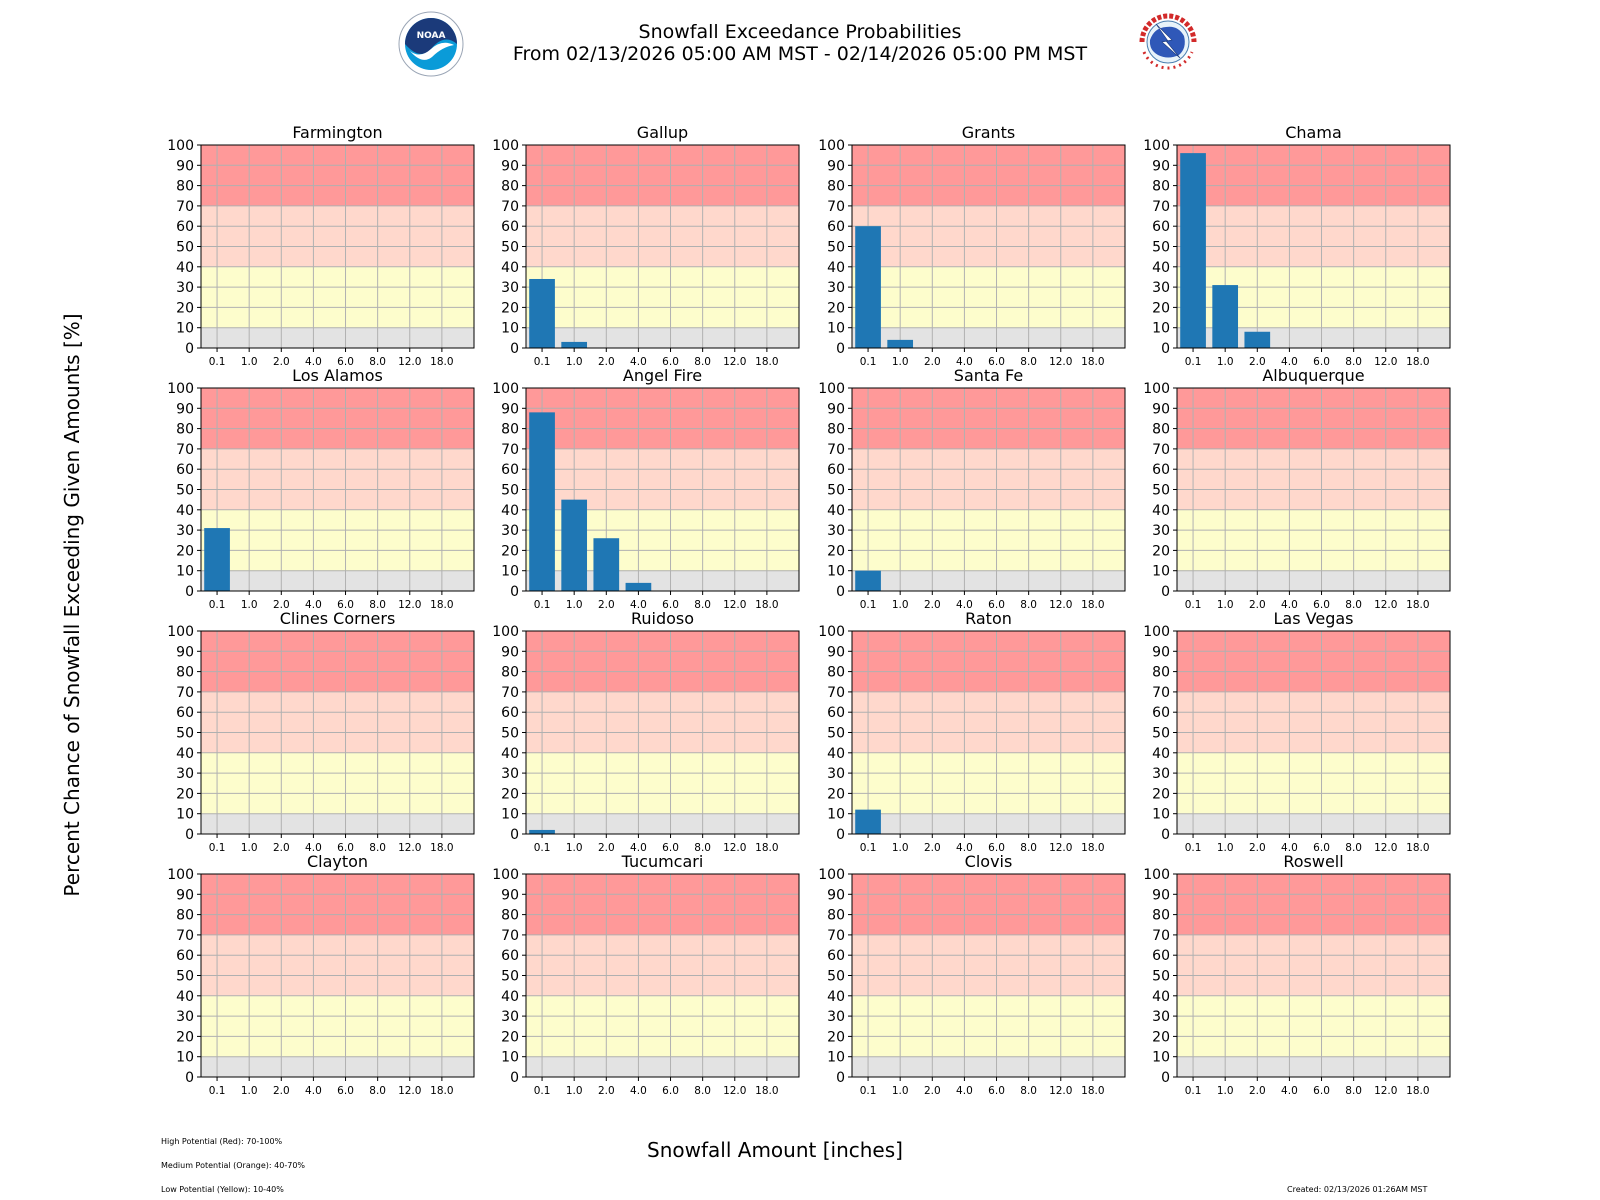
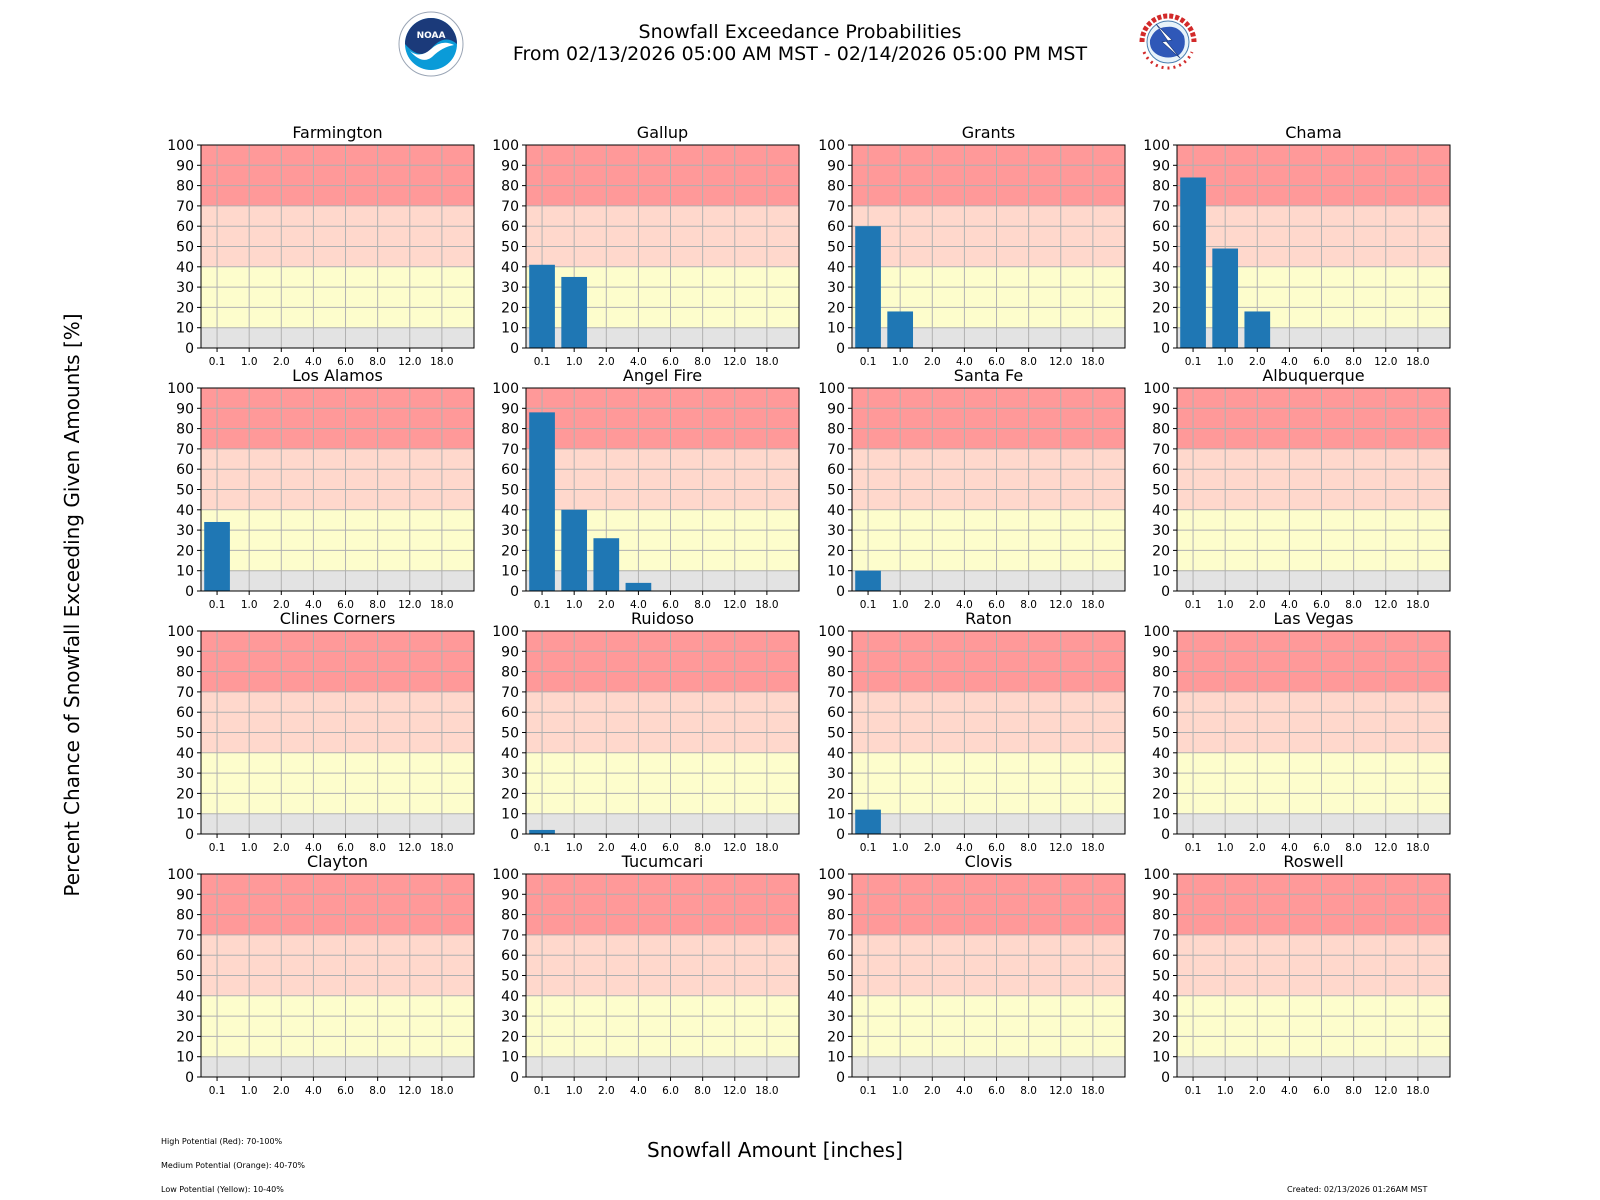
Gallup/0.1: 34 -> 41
Chama/0.1: 96 -> 84
Los Alamos/0.1: 31 -> 34
Gallup/1.0: 3 -> 35
Grants/1.0: 4 -> 18
Chama/1.0: 31 -> 49
Angel Fire/1.0: 45 -> 40
Chama/2.0: 8 -> 18
